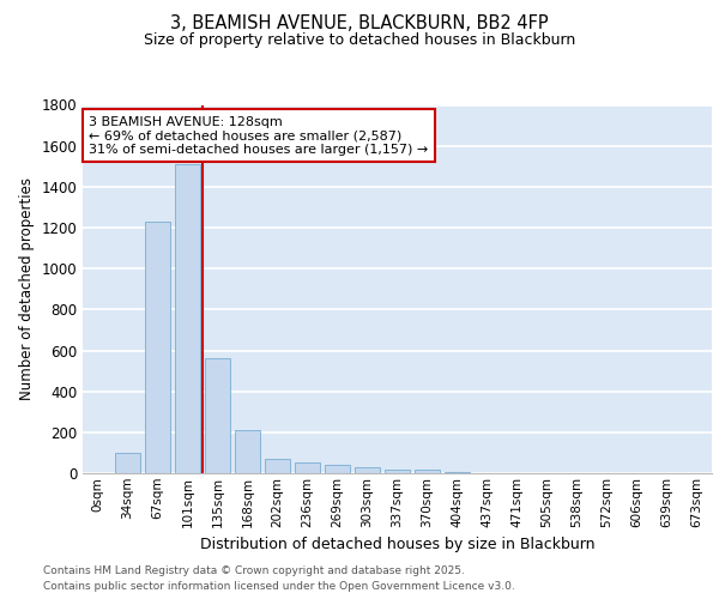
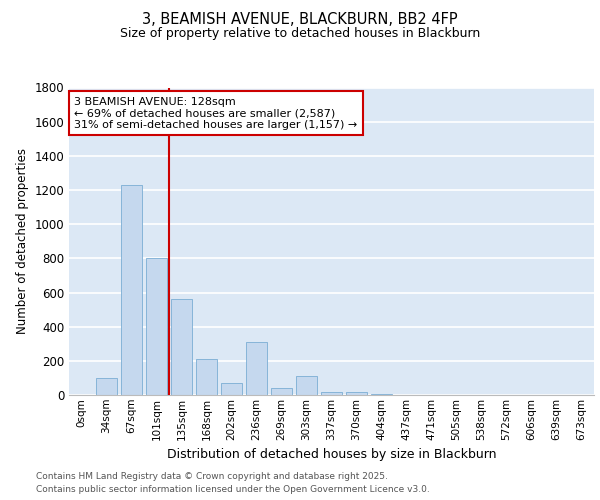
101sqm: 1510 -> 800
236sqm: 50 -> 310
303sqm: 30 -> 110
